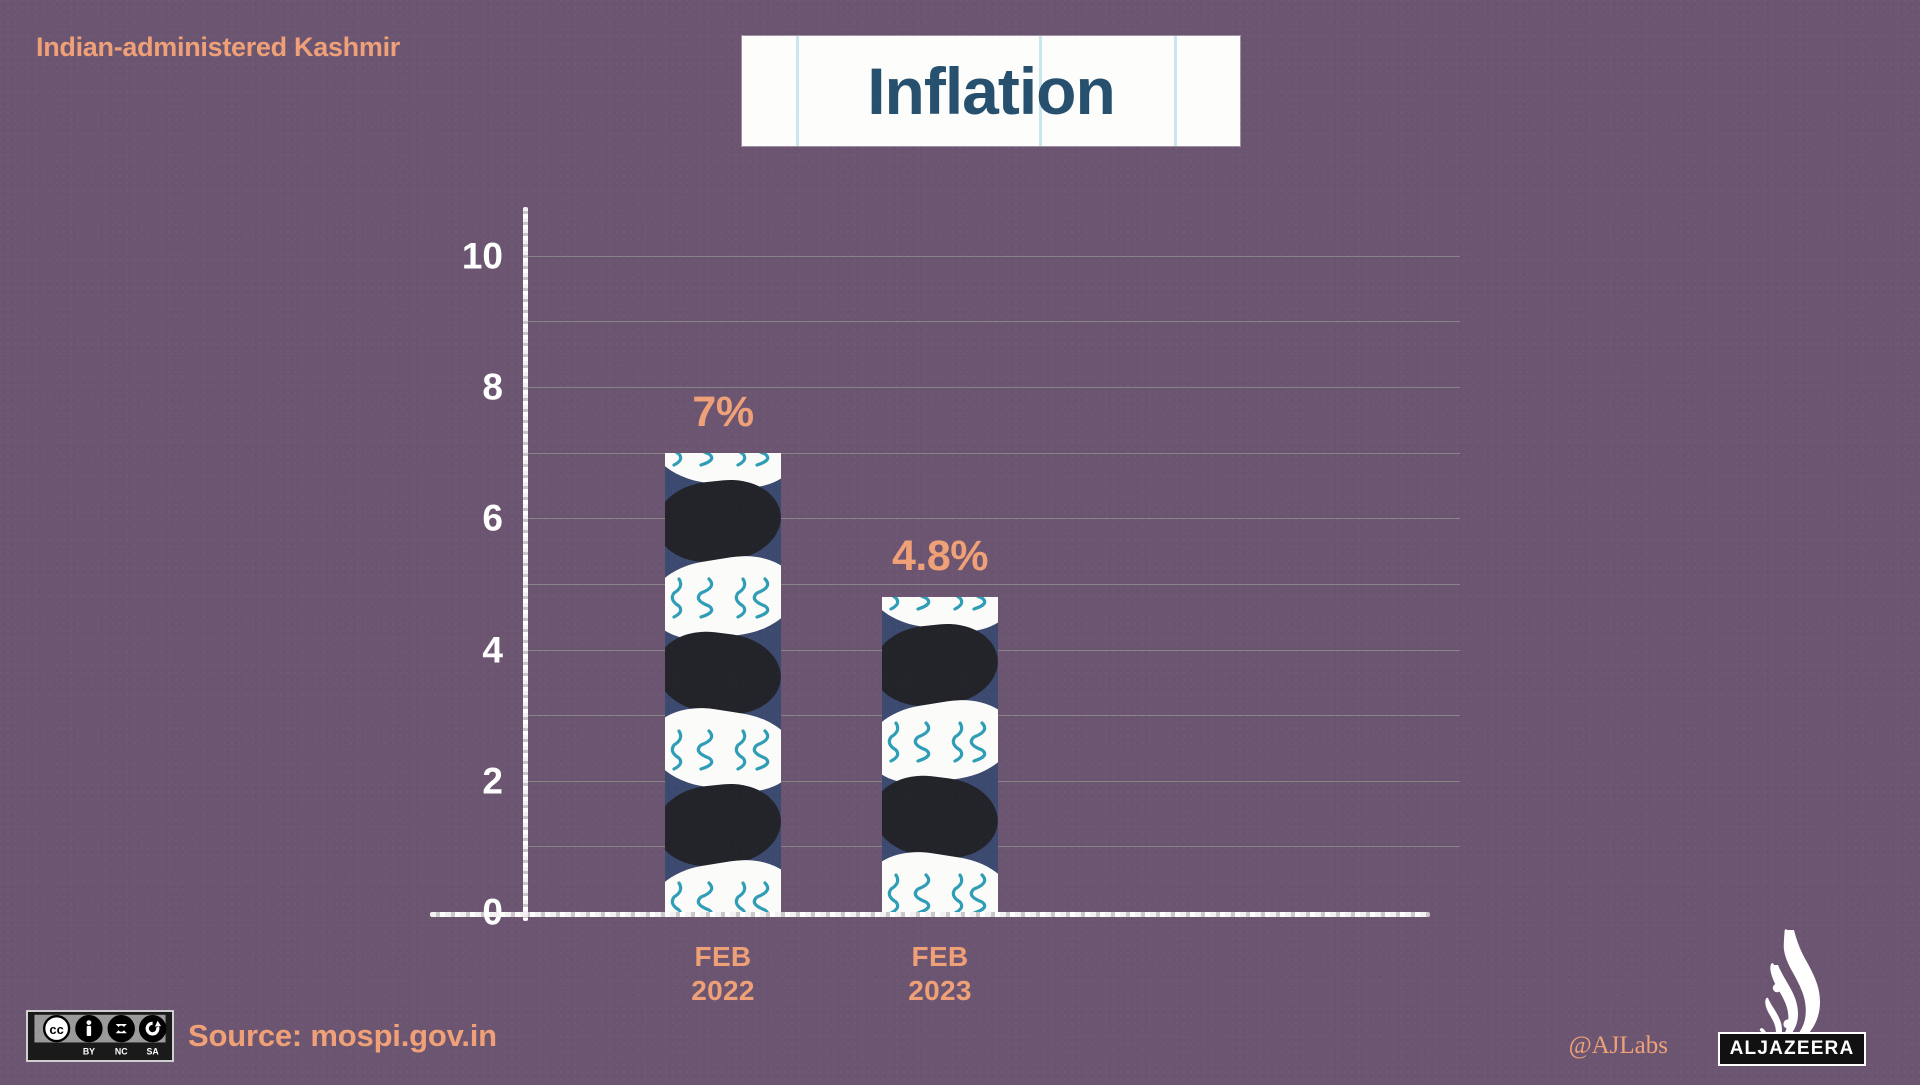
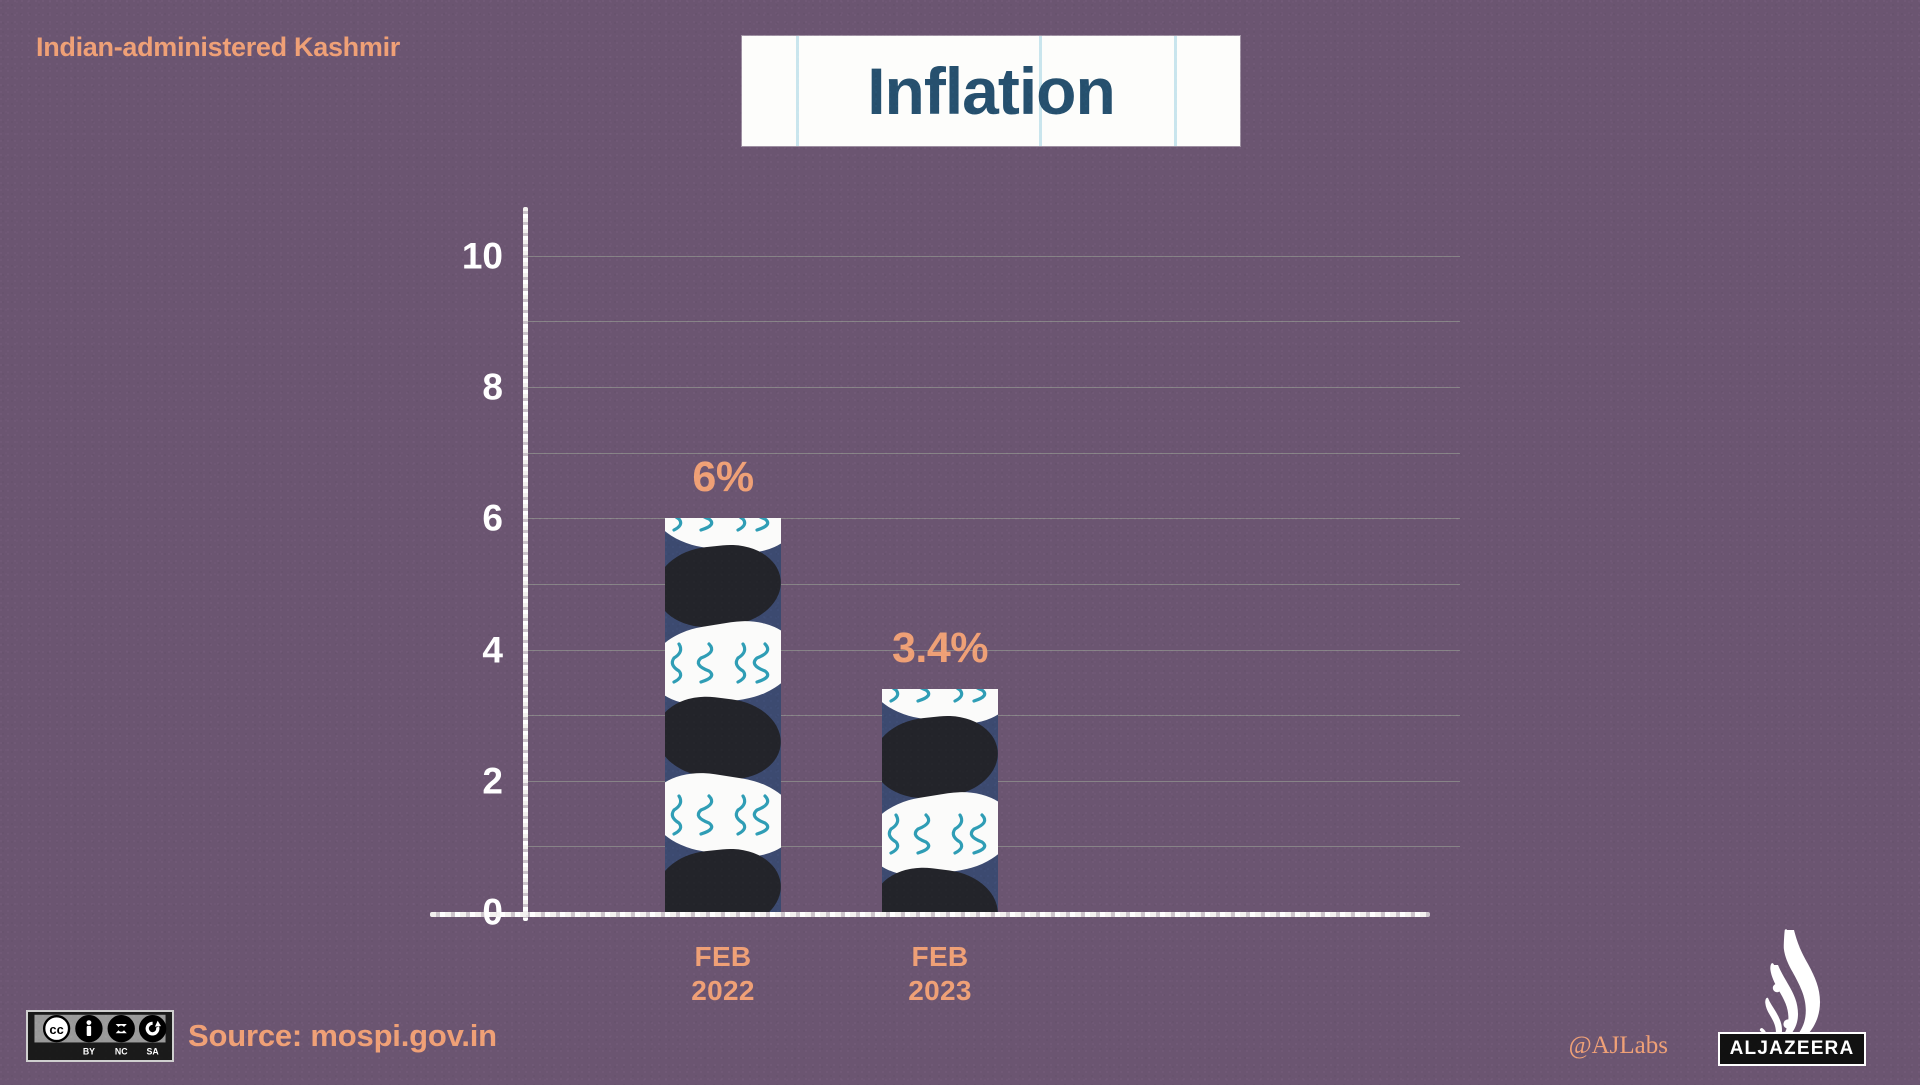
FEB 2022: 7% -> 6%
FEB 2023: 4.8% -> 3.4%
